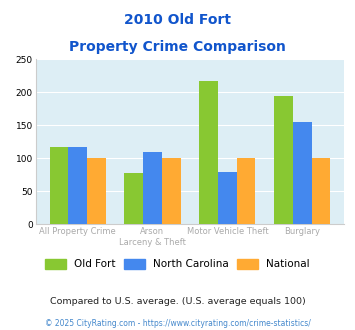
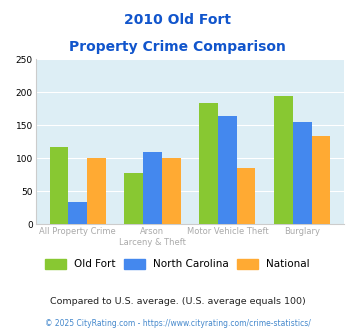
North Carolina/All Property Crime: 118 -> 34
Old Fort/Motor Vehicle Theft: 218 -> 184
North Carolina/Motor Vehicle Theft: 80 -> 164
National/Motor Vehicle Theft: 101 -> 86
National/Burglary: 101 -> 134
